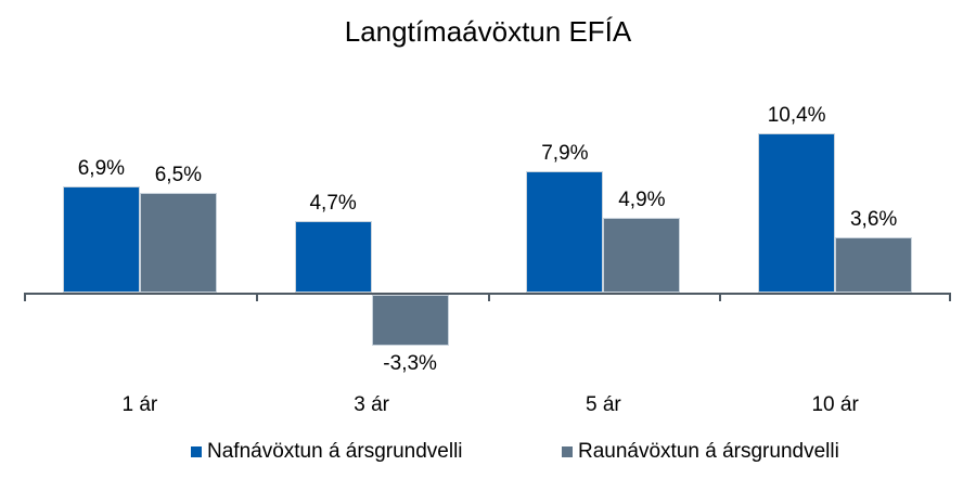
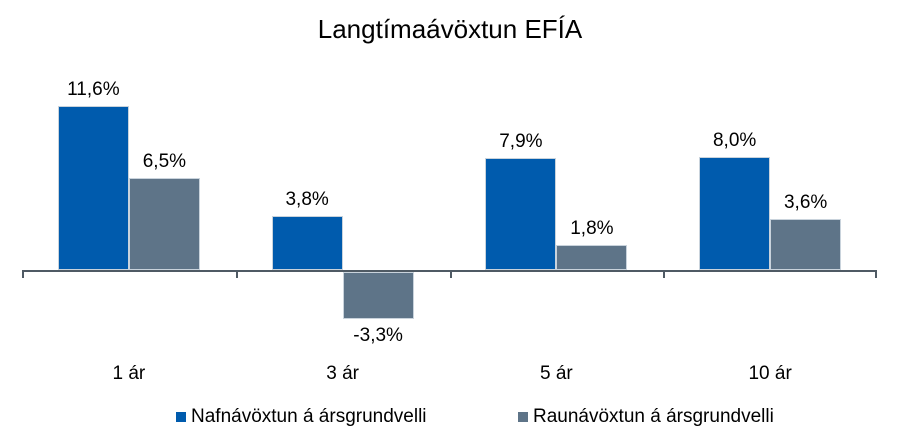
Nafnávöxtun á ársgrundvelli/1 ár: 6,9% -> 11,6%
Nafnávöxtun á ársgrundvelli/3 ár: 4,7% -> 3,8%
Raunávöxtun á ársgrundvelli/5 ár: 4,9% -> 1,8%
Nafnávöxtun á ársgrundvelli/10 ár: 10,4% -> 8,0%
